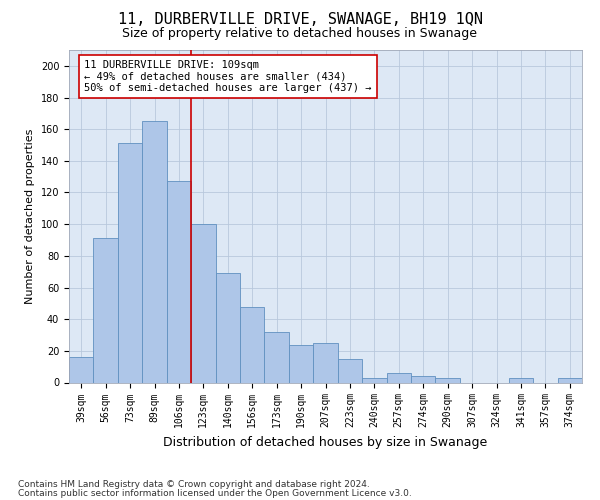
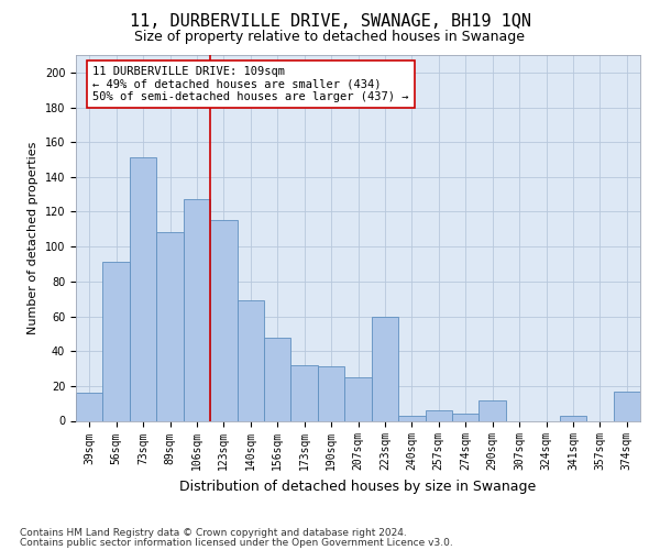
89sqm: 165 -> 108
123sqm: 100 -> 115
190sqm: 24 -> 31
223sqm: 15 -> 60
290sqm: 3 -> 12
374sqm: 3 -> 17
